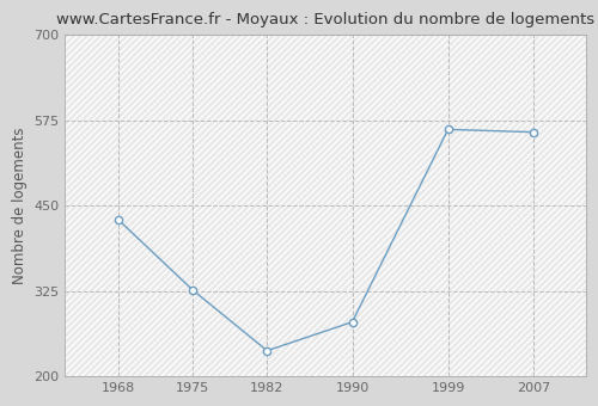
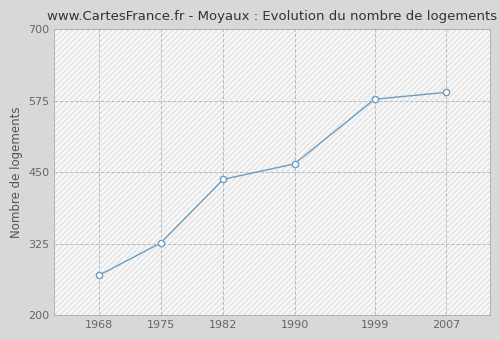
1968: 430 -> 270
1982: 238 -> 438
1990: 280 -> 465
1999: 562 -> 578
2007: 558 -> 590
